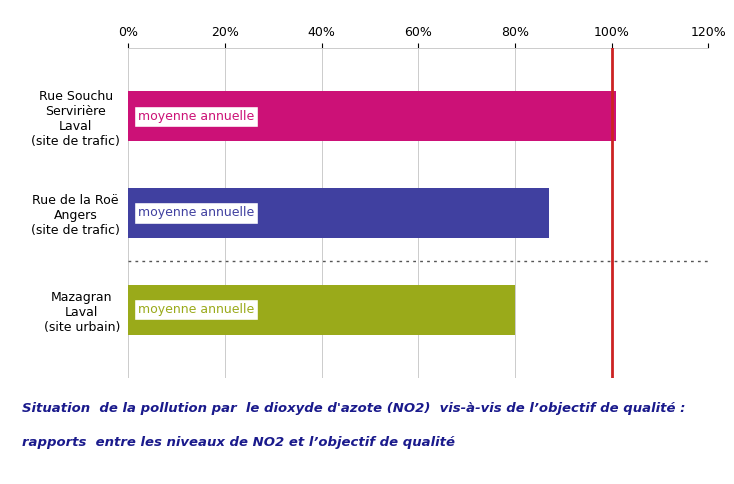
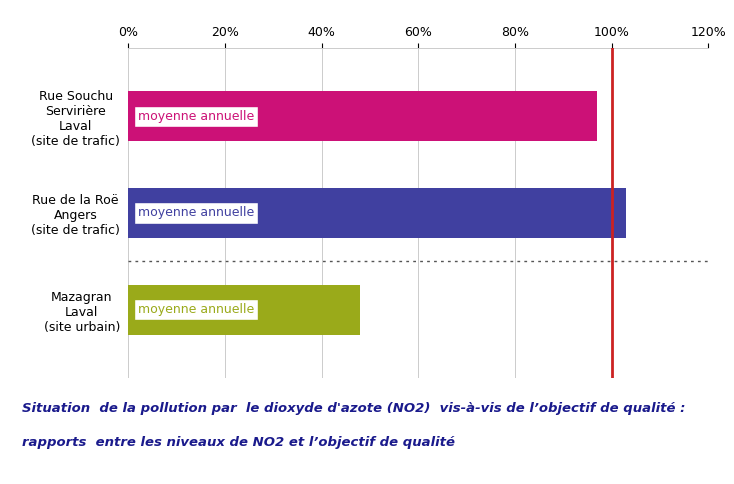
Rue Souchu Servirière Laval (site de trafic): 101% -> 97%
Rue de la Roë Angers (site de trafic): 87% -> 103%
Mazagran Laval (site urbain): 80% -> 48%
